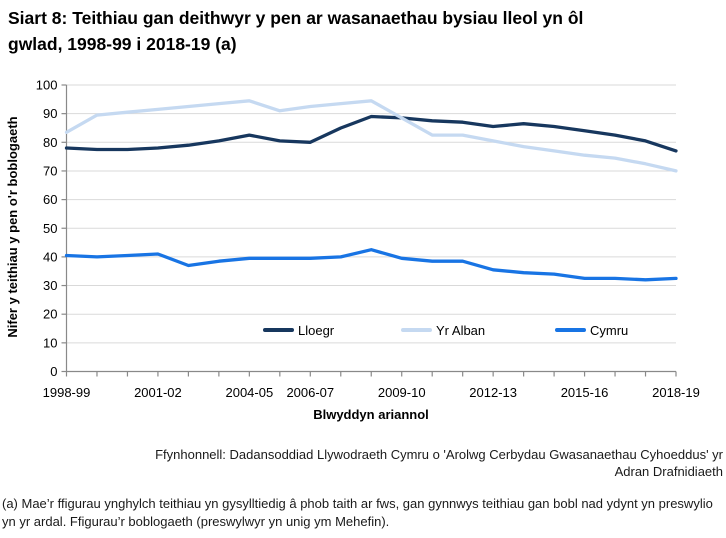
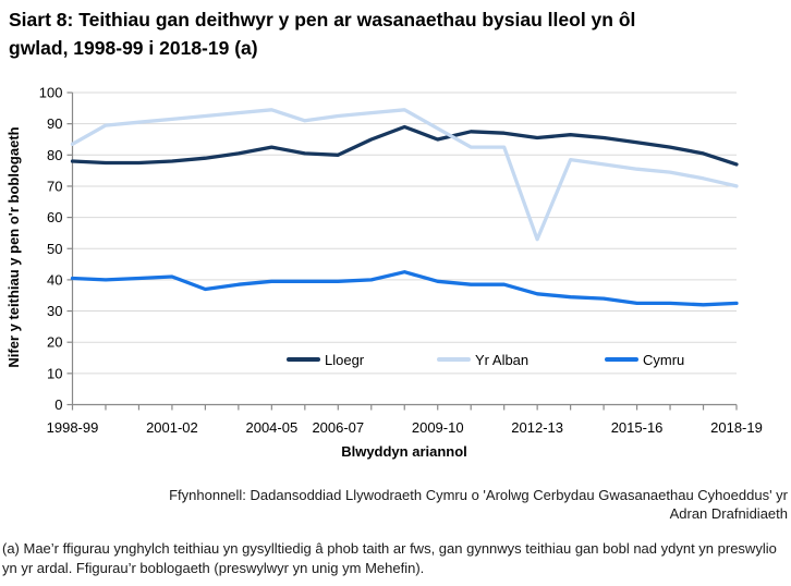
Lloegr/2009-10: 88 -> 85
Yr Alban/2012-13: 80 -> 53
